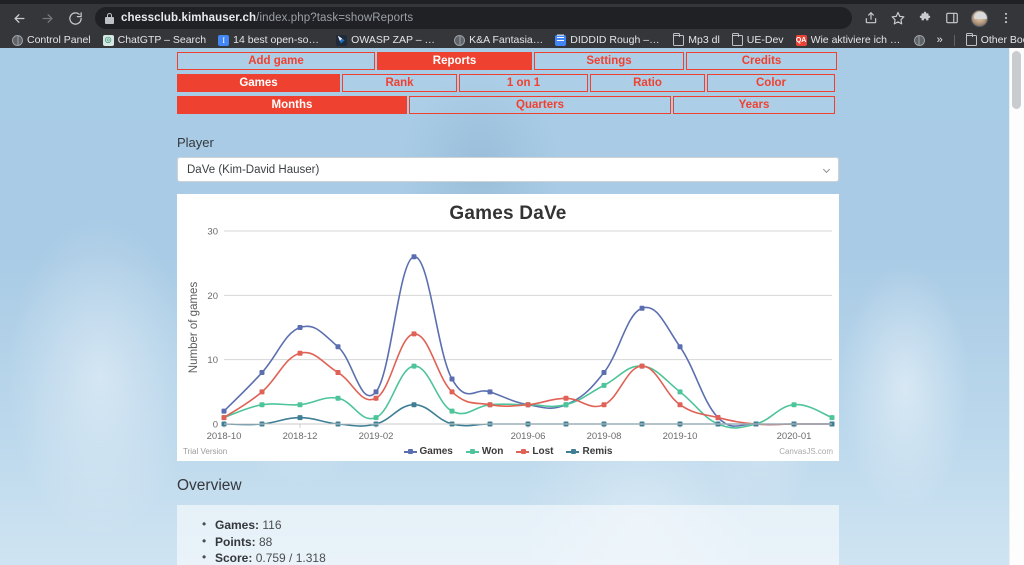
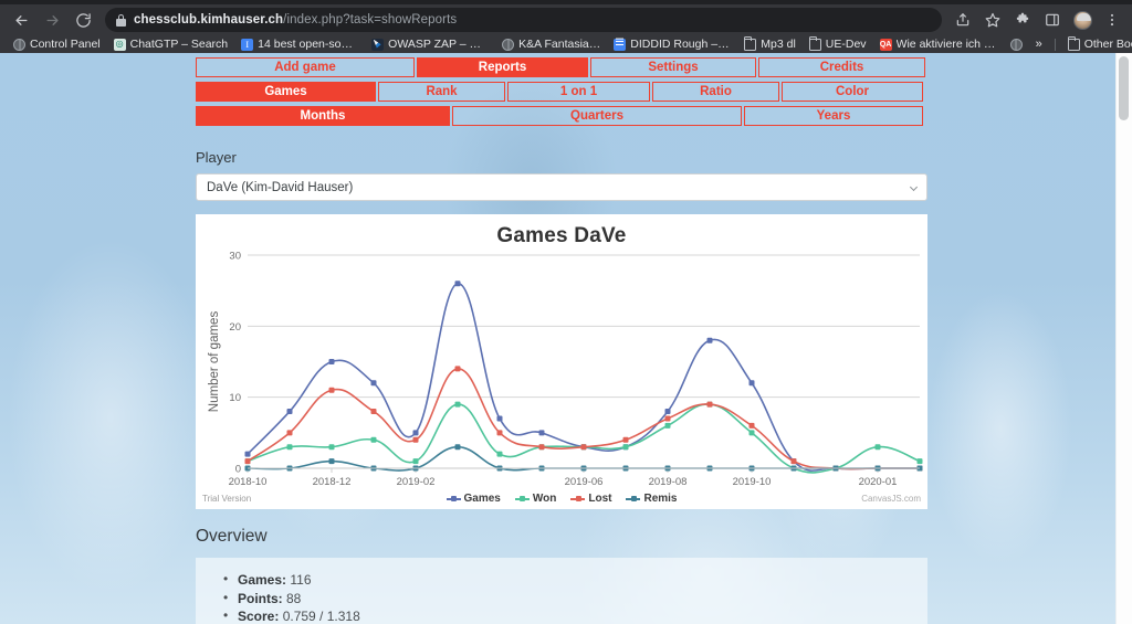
Lost/2019-08: 3 -> 7
Lost/2019-10: 3 -> 6
